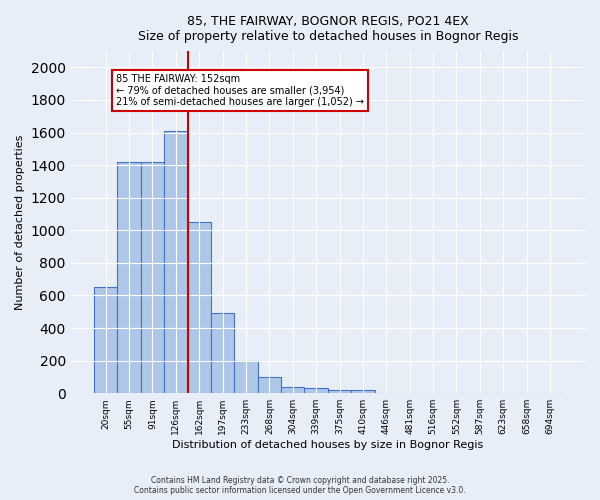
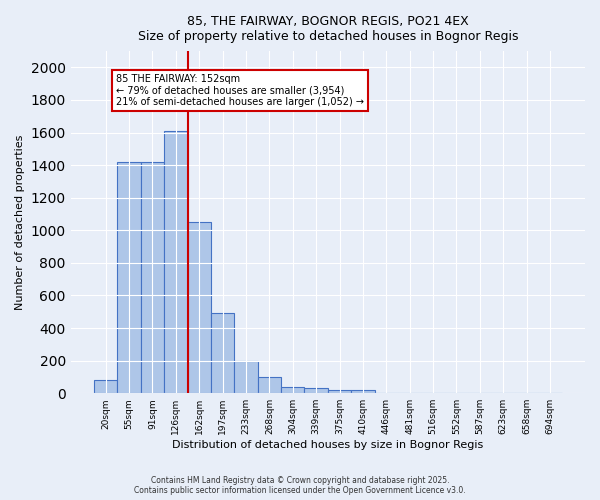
20sqm: 650 -> 80
